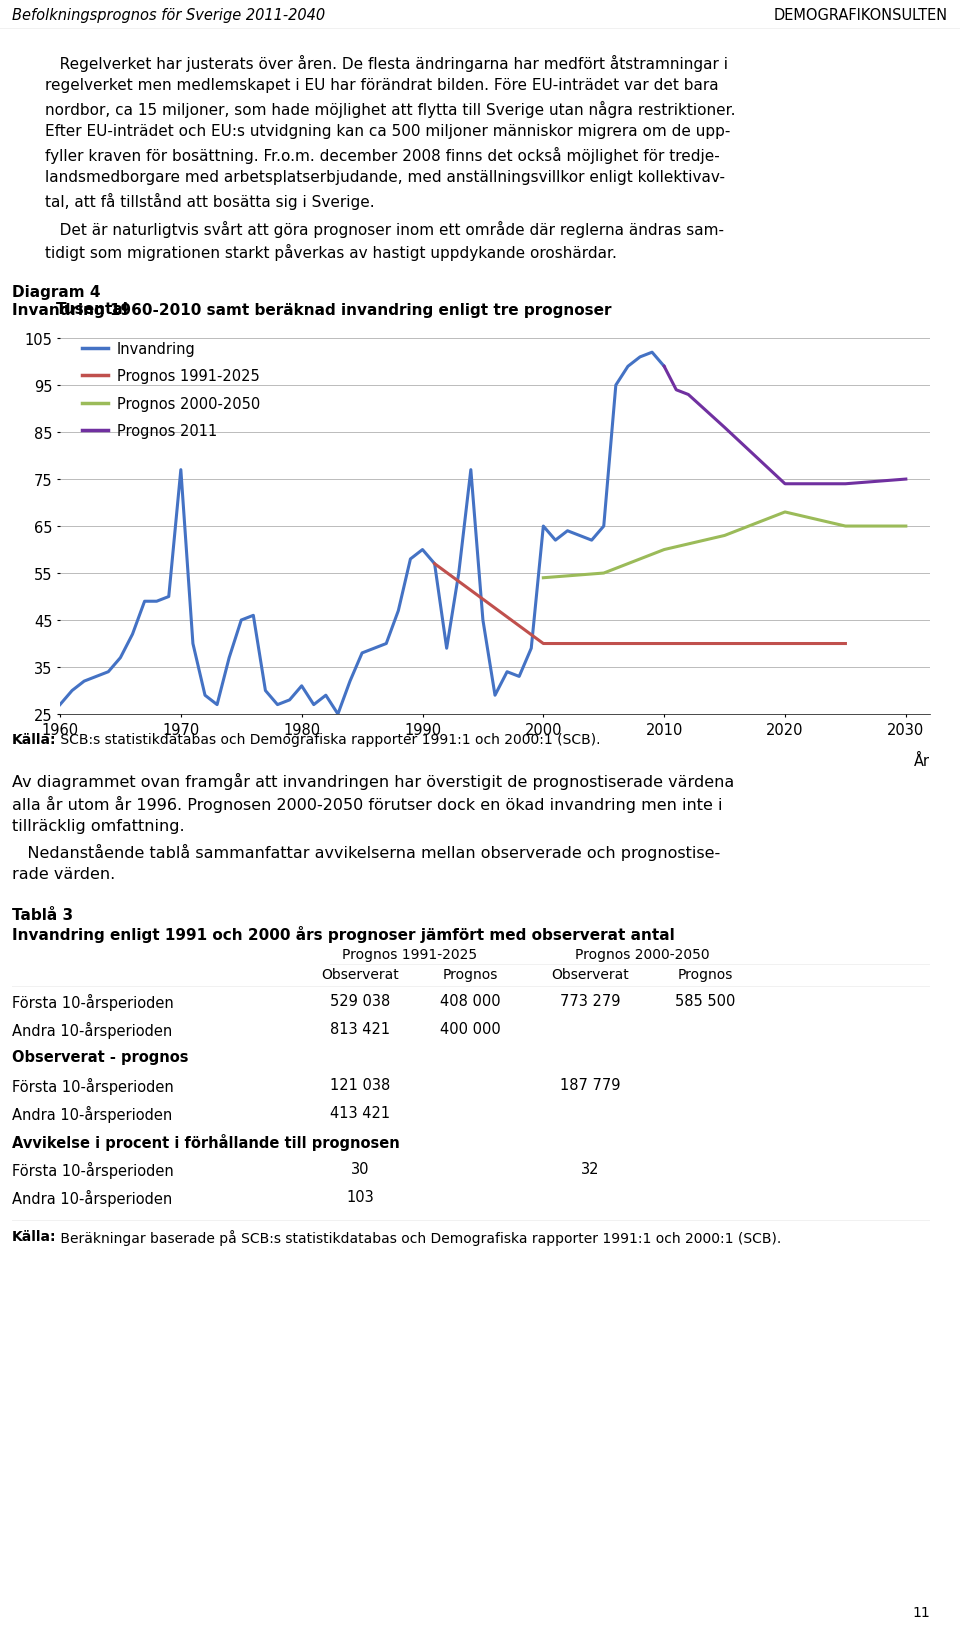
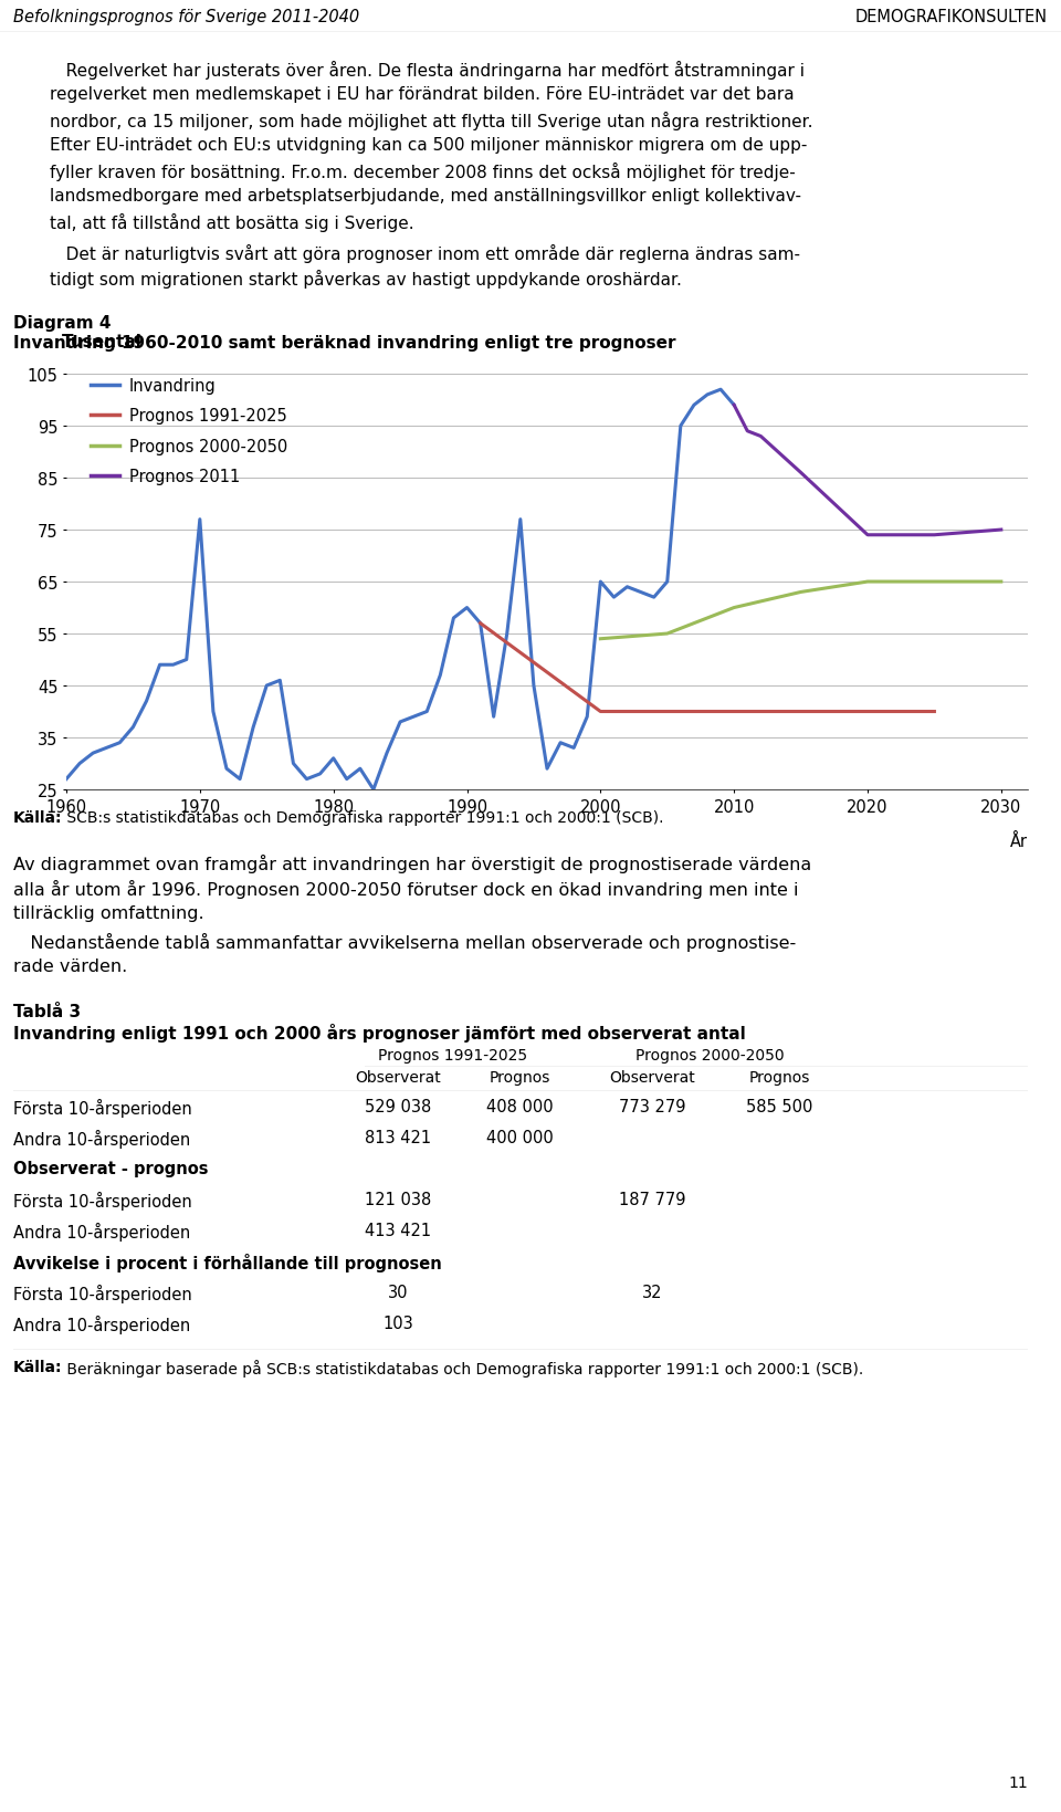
Prognos 2000-2050/2020: 68 -> 65
